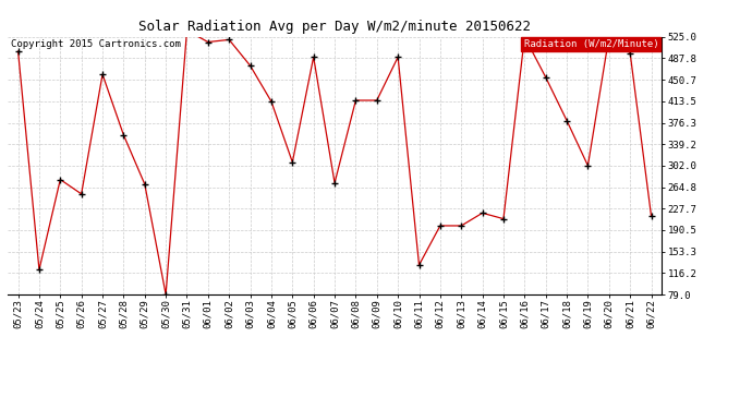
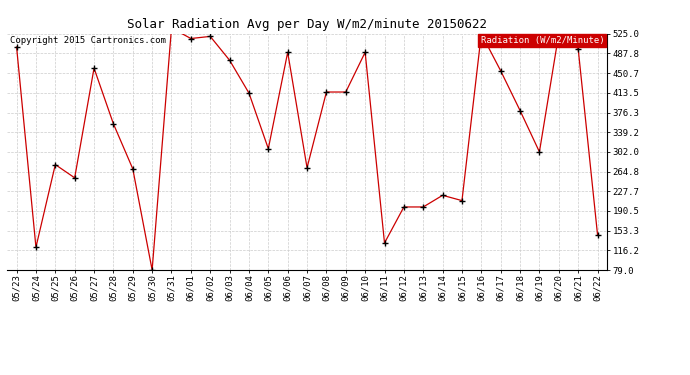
06/22: 215 -> 146
